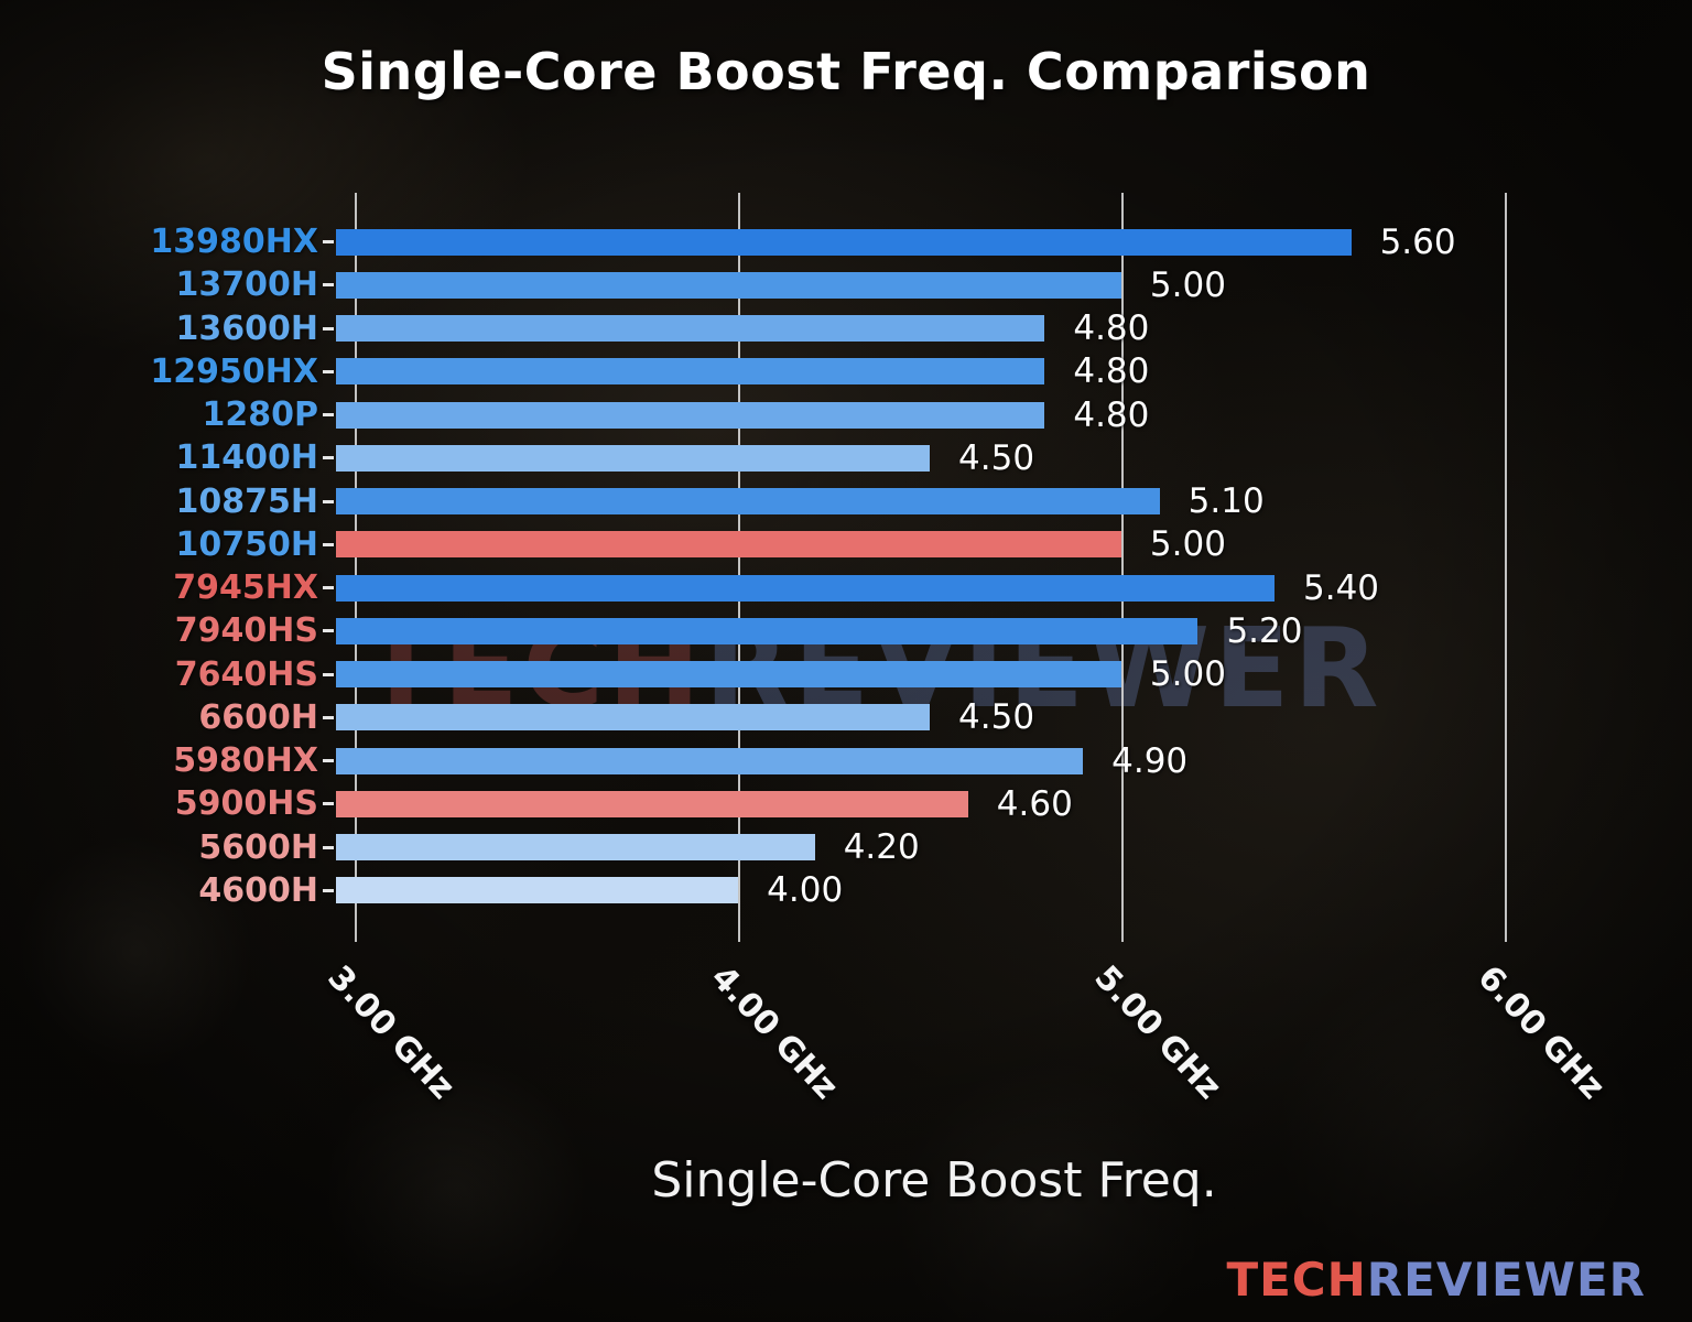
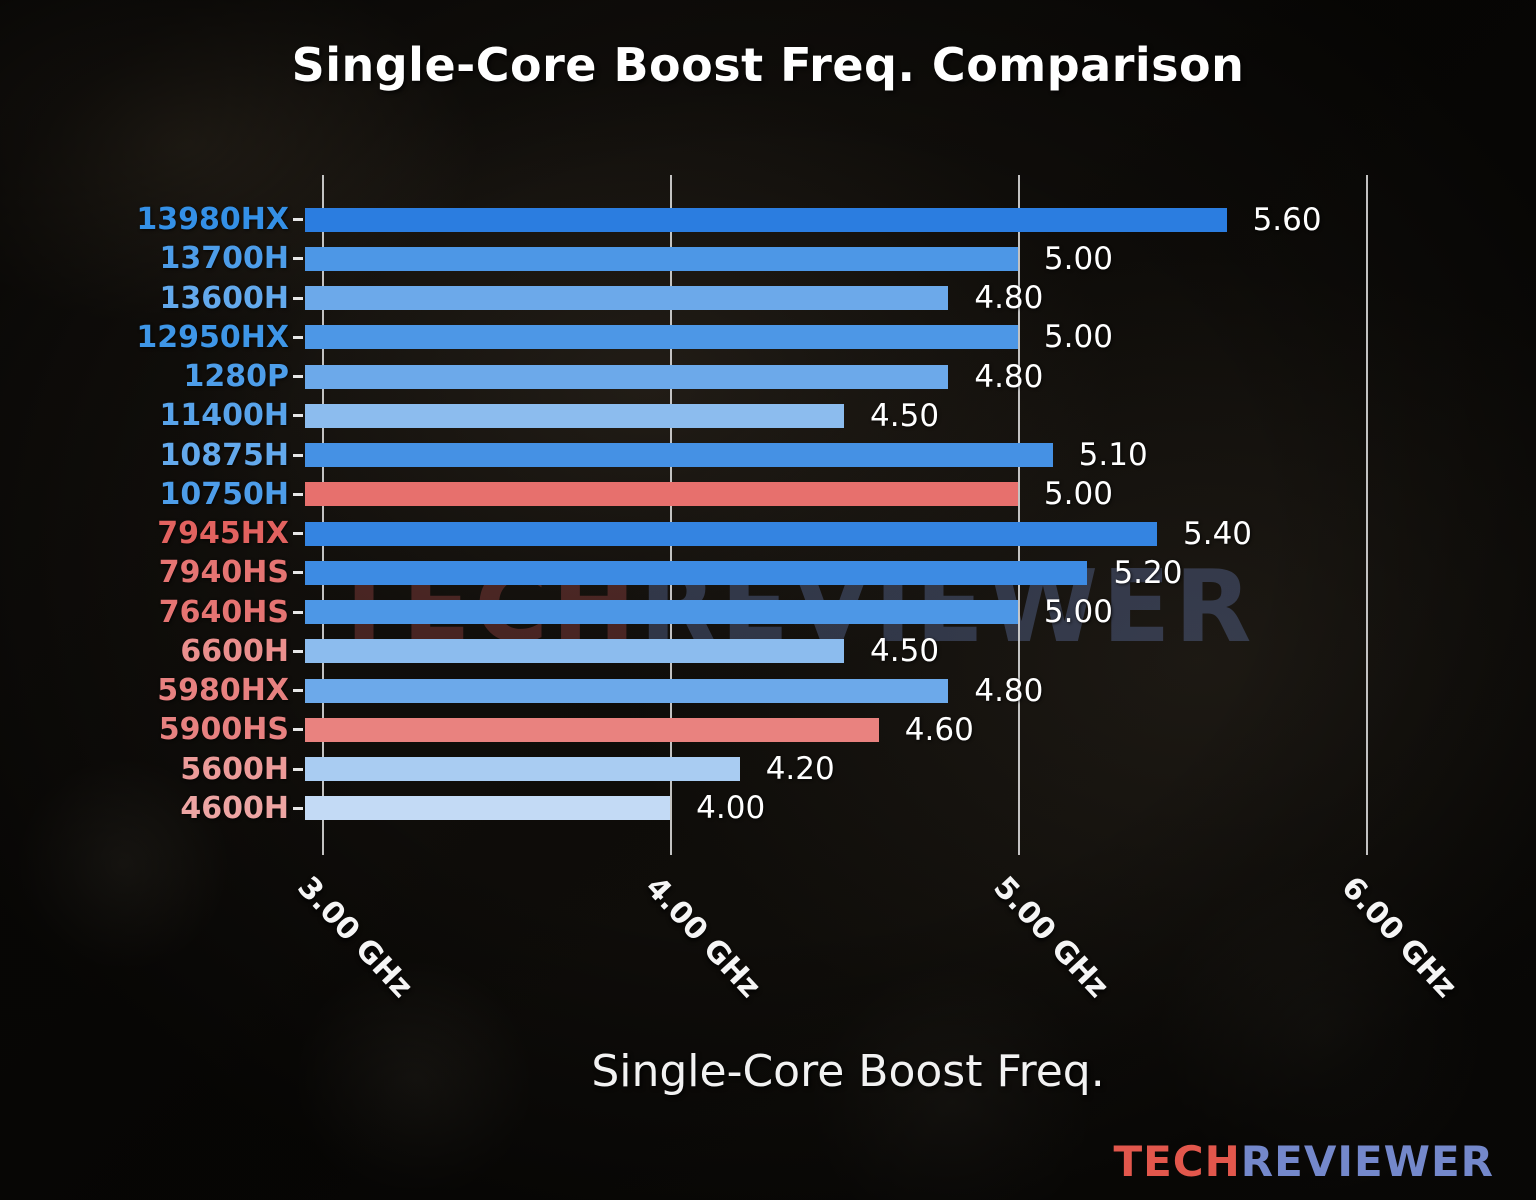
12950HX: 4.80 -> 5.00
5980HX: 4.90 -> 4.80
